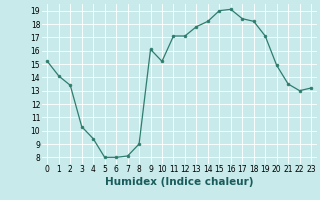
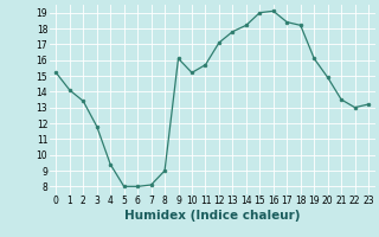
3: 10.3 -> 11.8
11: 17.1 -> 15.7
19: 17.1 -> 16.1
